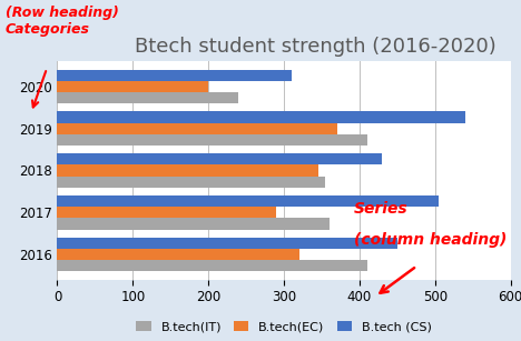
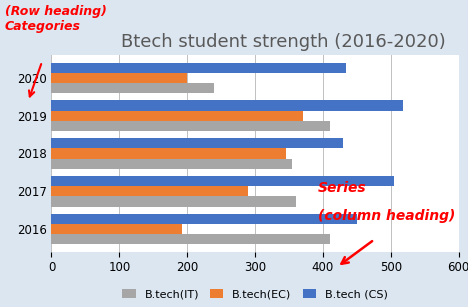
B.tech (CS)/2020: 310 -> 434
B.tech (CS)/2019: 540 -> 518
B.tech(EC)/2016: 320 -> 192
